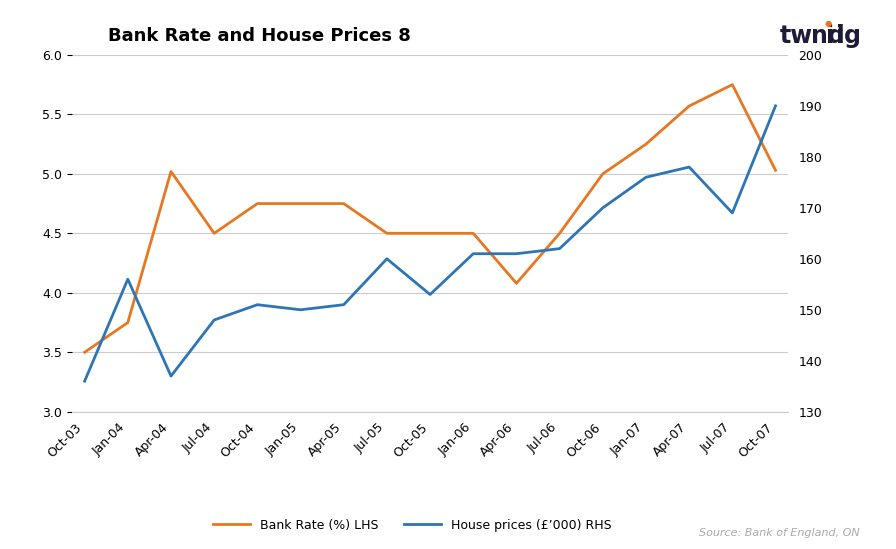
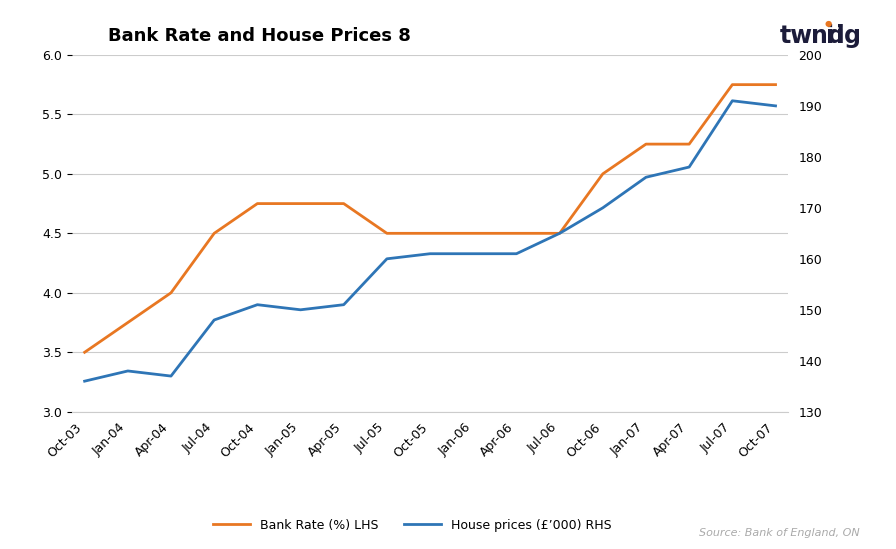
House prices (£’000) RHS/Jan-04: 156 -> 138
Bank Rate (%) LHS/Apr-04: 5.02 -> 4.00
House prices (£’000) RHS/Oct-05: 153 -> 161
Bank Rate (%) LHS/Apr-06: 4.08 -> 4.50
House prices (£’000) RHS/Jul-06: 162 -> 165
Bank Rate (%) LHS/Apr-07: 5.57 -> 5.25
House prices (£’000) RHS/Jul-07: 169 -> 191
Bank Rate (%) LHS/Oct-07: 5.03 -> 5.75
